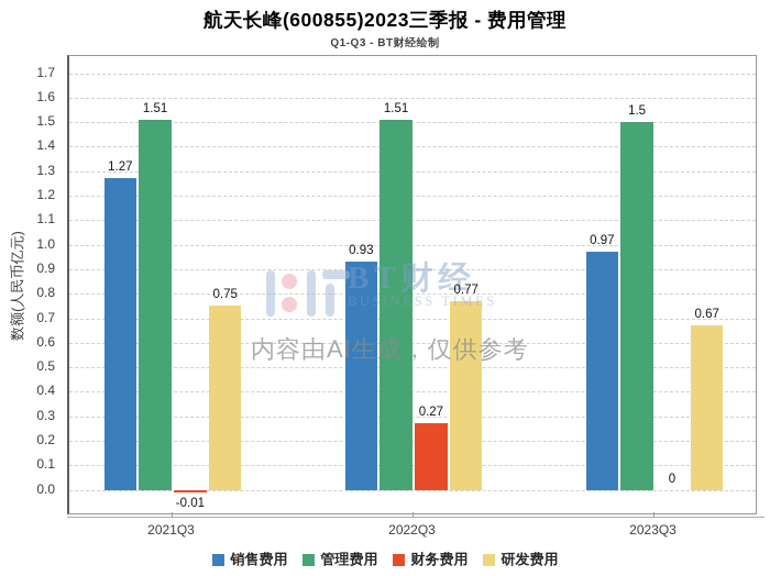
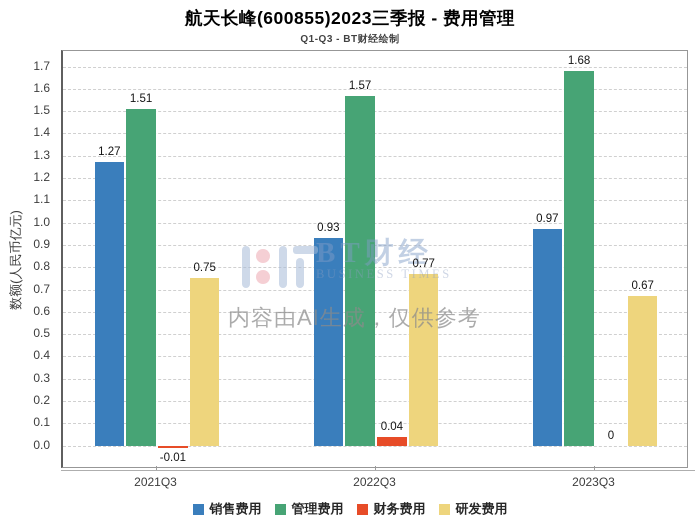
管理费用/2022Q3: 1.51 -> 1.57
财务费用/2022Q3: 0.27 -> 0.04
管理费用/2023Q3: 1.5 -> 1.68
